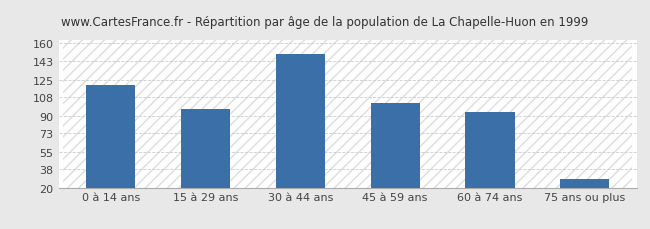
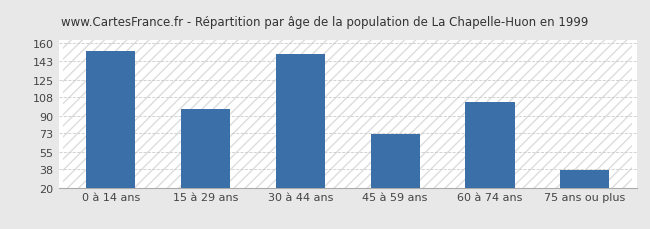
0 à 14 ans: 120 -> 153
45 à 59 ans: 102 -> 72
60 à 74 ans: 93 -> 103
75 ans ou plus: 28 -> 37
